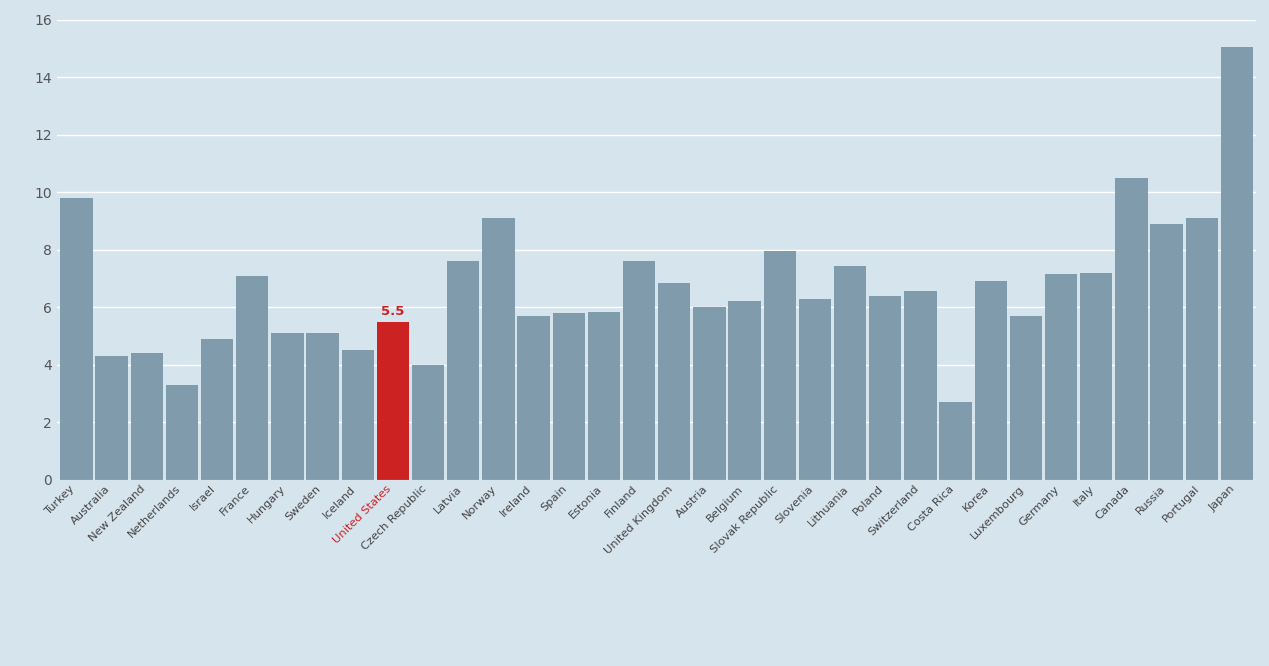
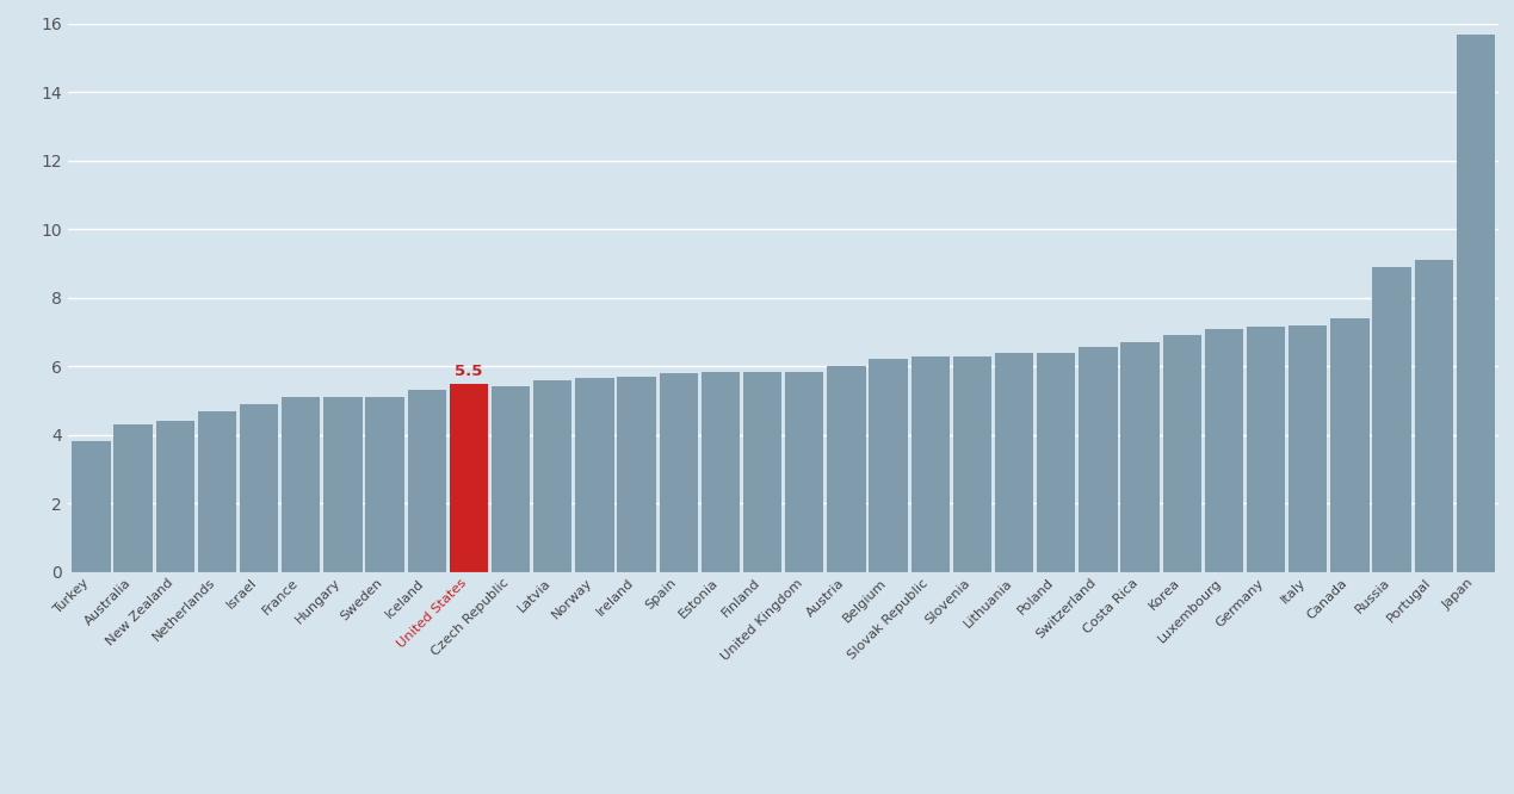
Turkey: 9.80 -> 3.80
Netherlands: 3.30 -> 4.70
France: 7.10 -> 5.10
Iceland: 4.50 -> 5.30
Czech Republic: 4.00 -> 5.40
Latvia: 7.60 -> 5.60
Norway: 9.10 -> 5.65
Finland: 7.60 -> 5.85
United Kingdom: 6.85 -> 5.85
Slovak Republic: 7.95 -> 6.30
Lithuania: 7.45 -> 6.40
Costa Rica: 2.70 -> 6.70
Luxembourg: 5.70 -> 7.10
Canada: 10.50 -> 7.40
Japan: 15.05 -> 15.70
